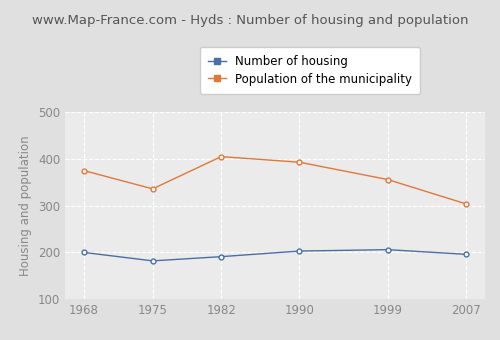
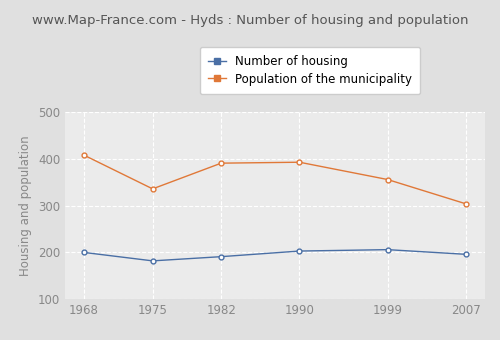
Population of the municipality/1968: 375 -> 408
Population of the municipality/1982: 405 -> 391
